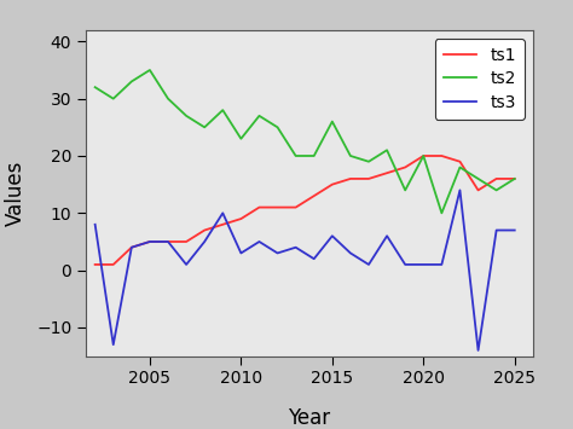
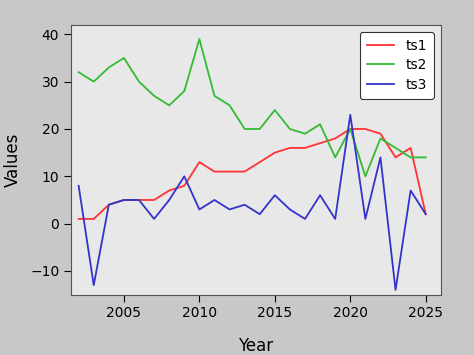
ts1/2010: 9 -> 13
ts2/2010: 23 -> 39
ts2/2015: 26 -> 24
ts3/2020: 1 -> 23
ts1/2025: 16 -> 2
ts2/2025: 16 -> 14
ts3/2025: 7 -> 2
